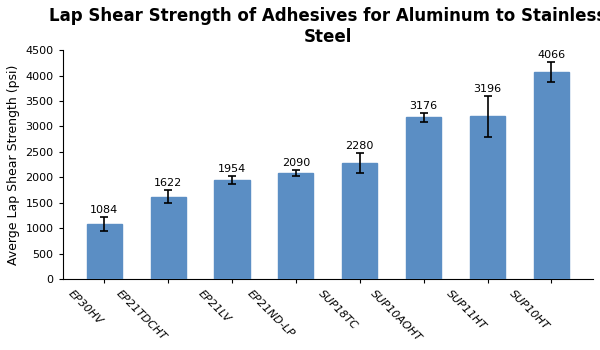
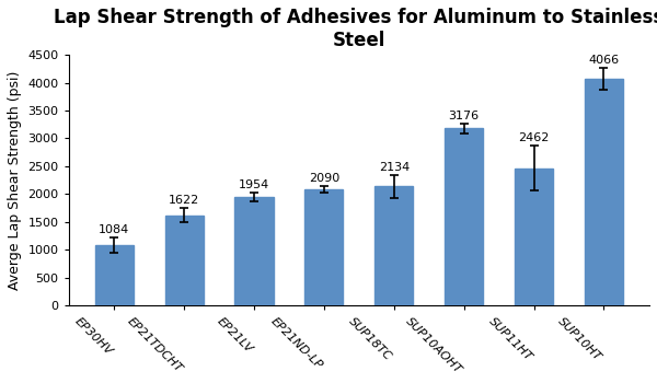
SUP18TC: 2280 -> 2134
SUP11HT: 3196 -> 2462
